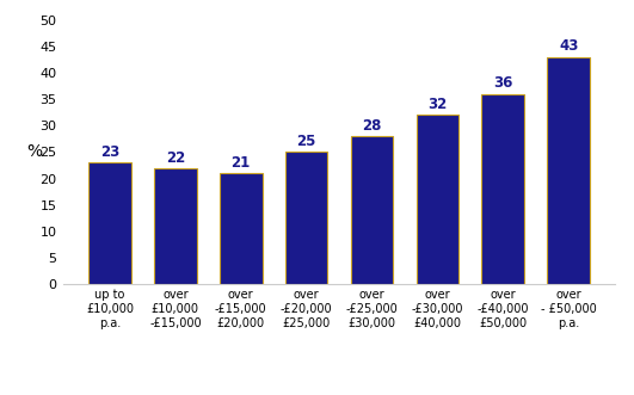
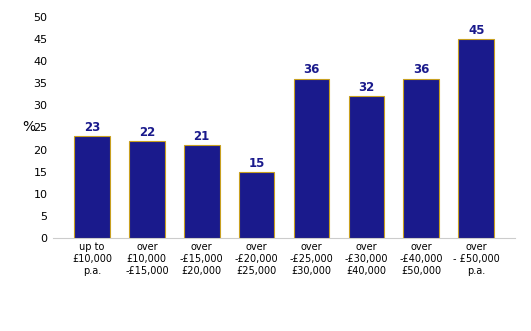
over -£20,000 £25,000: 25 -> 15
over -£25,000 £30,000: 28 -> 36
over - £50,000 p.a.: 43 -> 45
